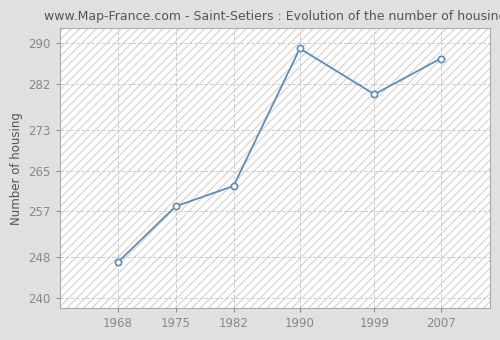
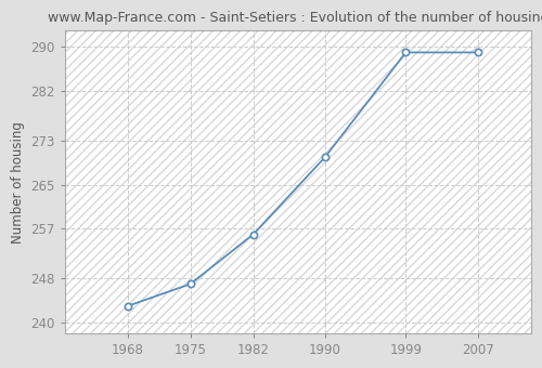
1968: 247 -> 243
1975: 258 -> 247
1982: 262 -> 256
1990: 289 -> 270
1999: 280 -> 289
2007: 287 -> 289
